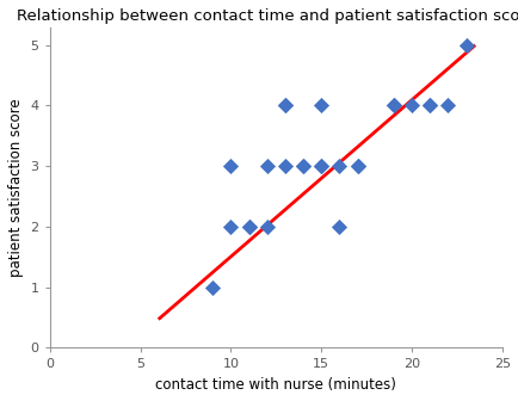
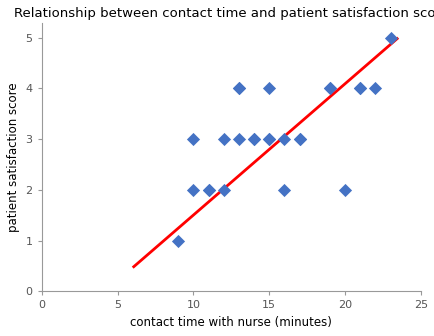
20: 4 -> 2
